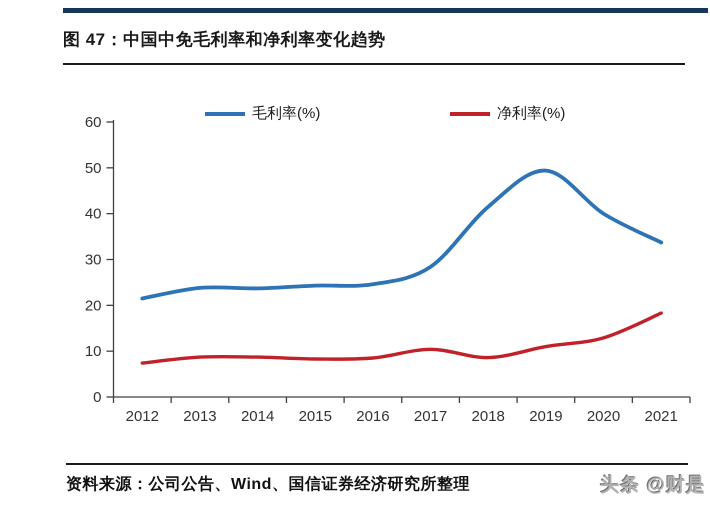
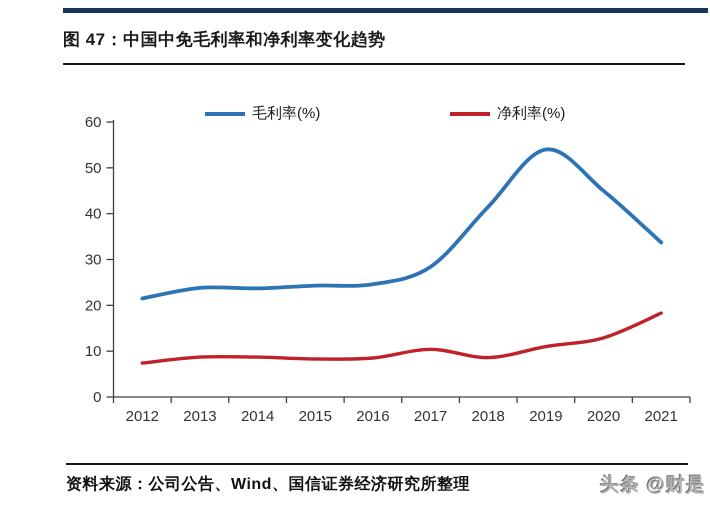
毛利率(%)/2019: 49 -> 54
毛利率(%)/2020: 40 -> 45
